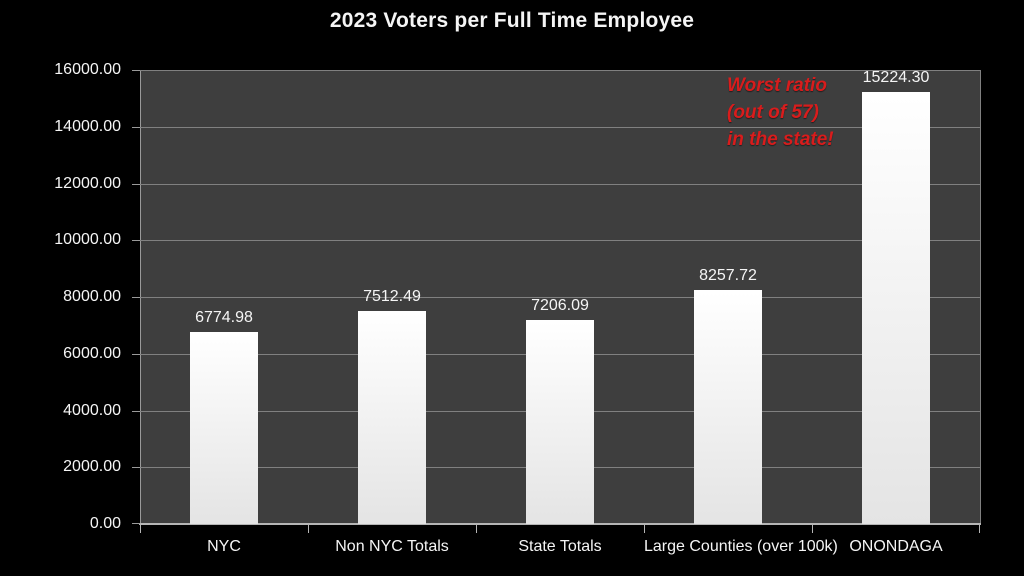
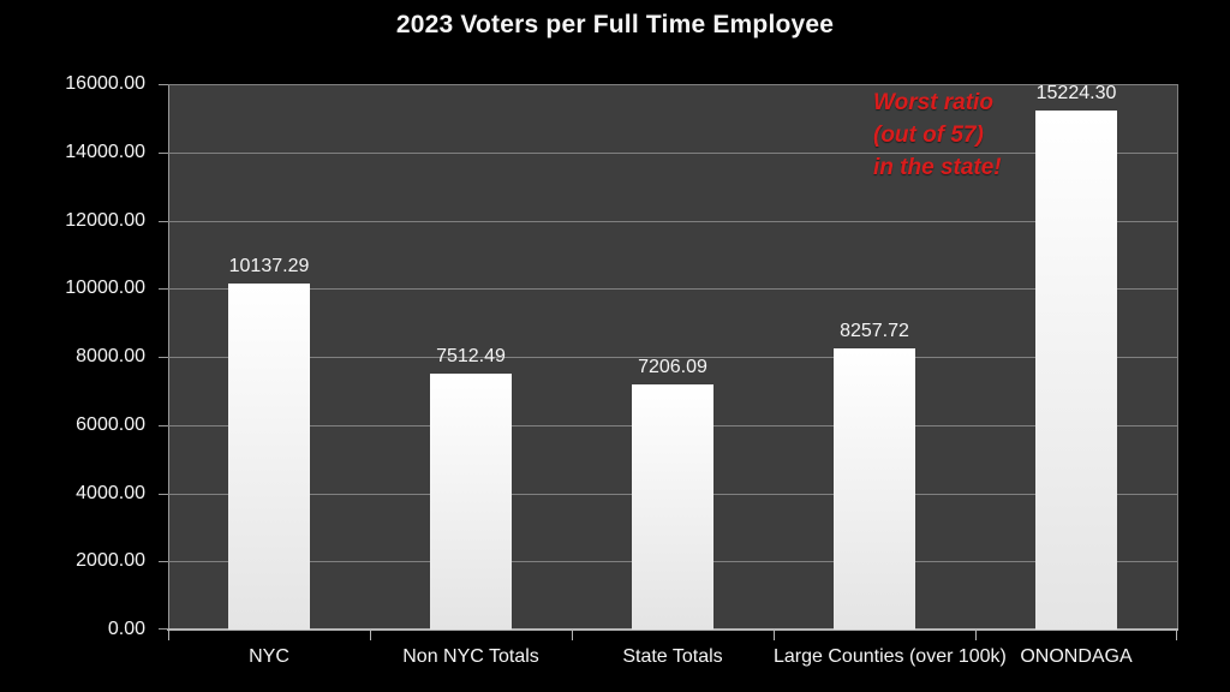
NYC: 6774.98 -> 10137.29
